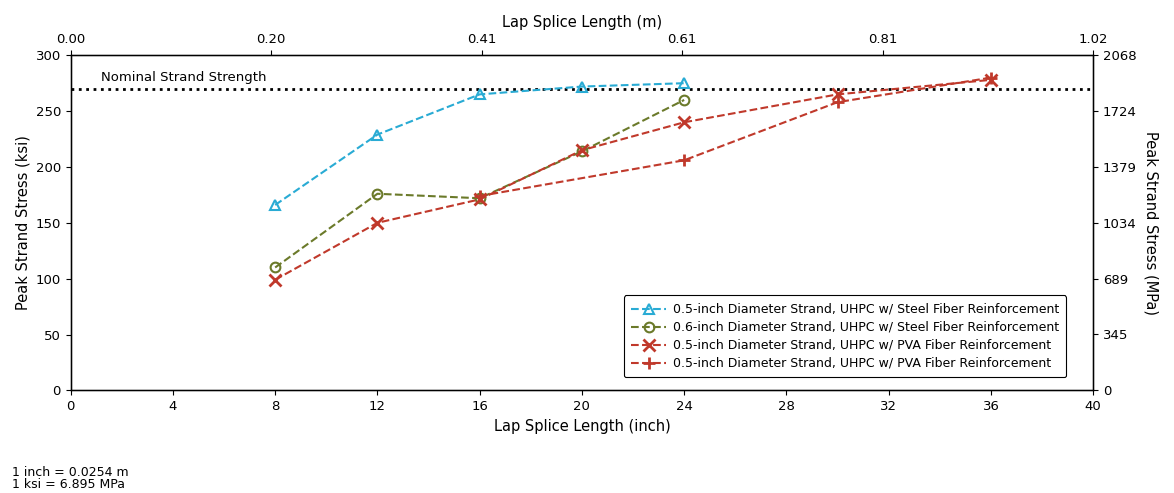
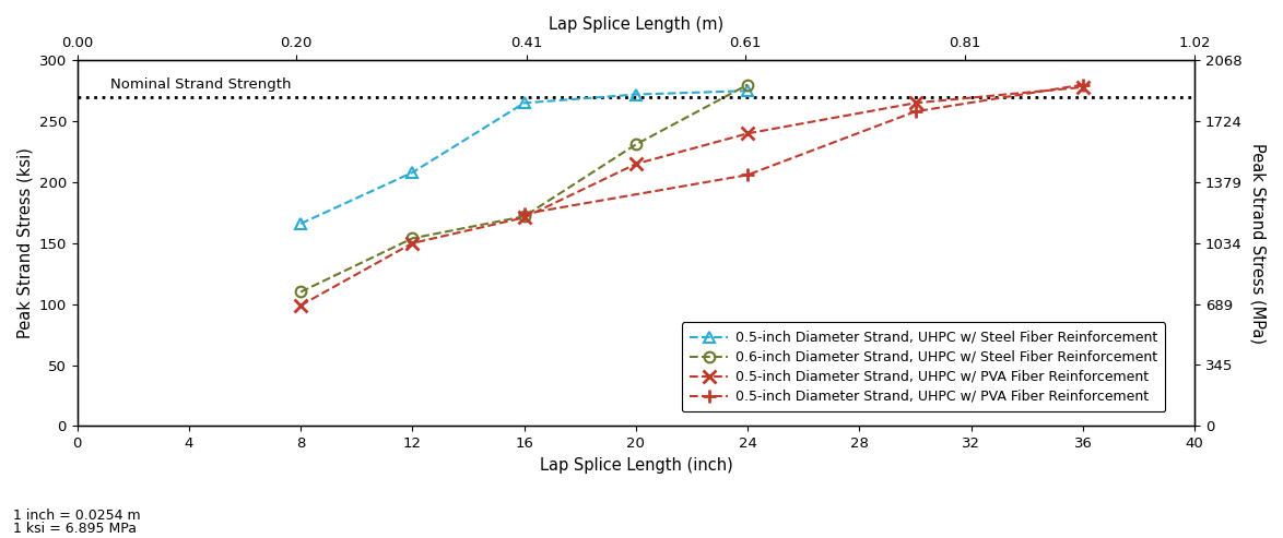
0.5-inch Diameter Strand, UHPC w/ Steel Fiber Reinforcement/12: 229 -> 208
0.6-inch Diameter Strand, UHPC w/ Steel Fiber Reinforcement/12: 176 -> 154
0.6-inch Diameter Strand, UHPC w/ Steel Fiber Reinforcement/20: 214 -> 231
0.6-inch Diameter Strand, UHPC w/ Steel Fiber Reinforcement/24: 260 -> 280
